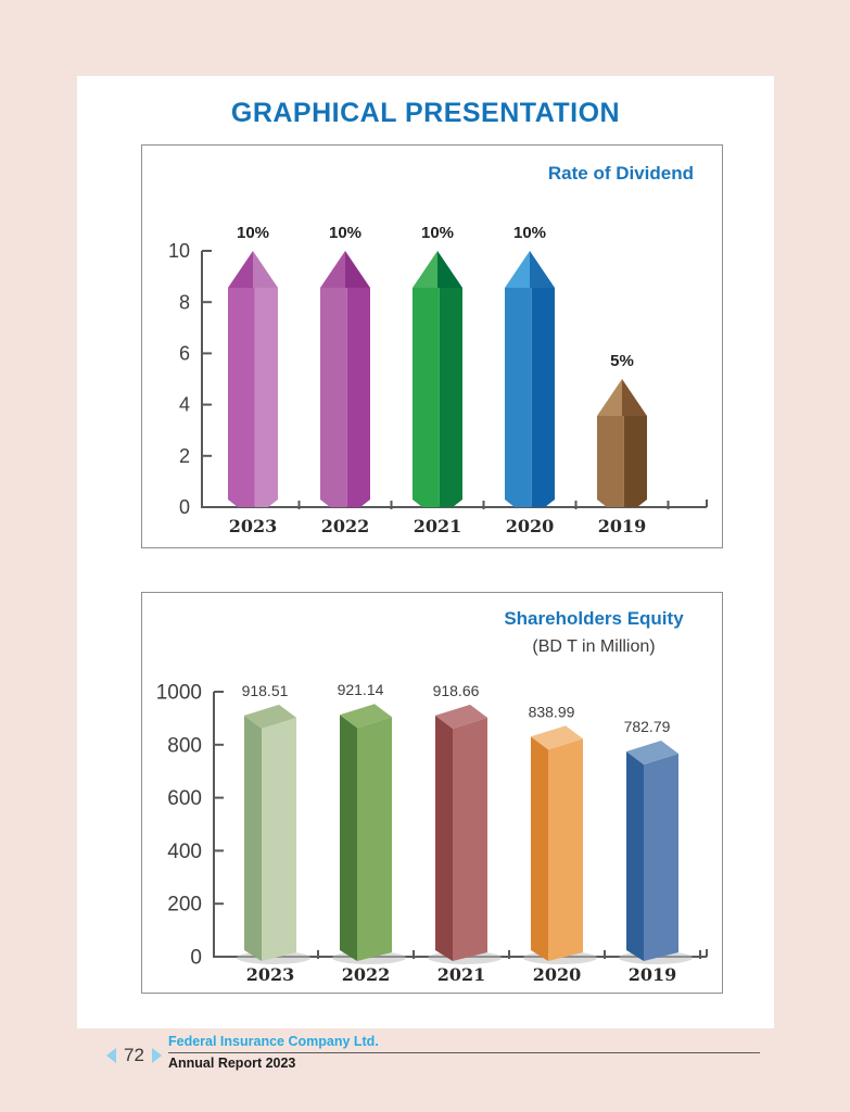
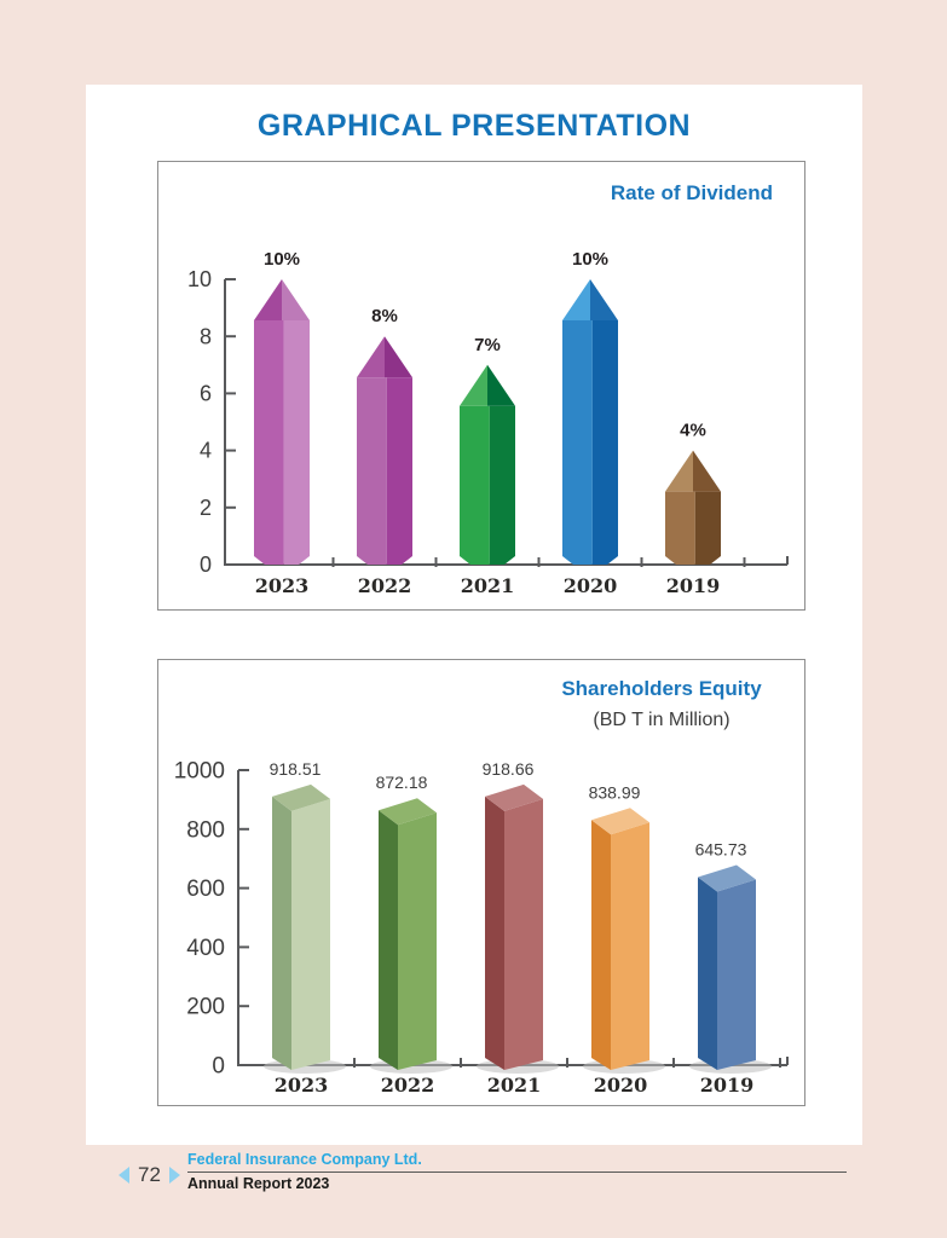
Rate of Dividend/2022: 10% -> 8%
Rate of Dividend/2021: 10% -> 7%
Rate of Dividend/2019: 5% -> 4%
Shareholders Equity/2022: 921.14 -> 872.18
Shareholders Equity/2019: 782.79 -> 645.73
